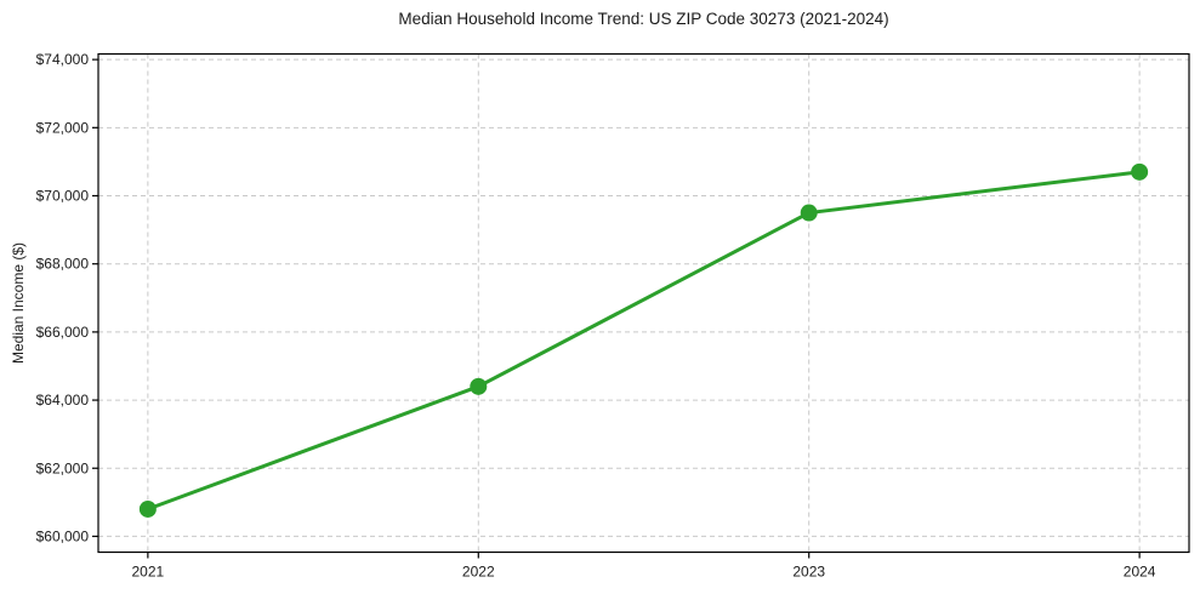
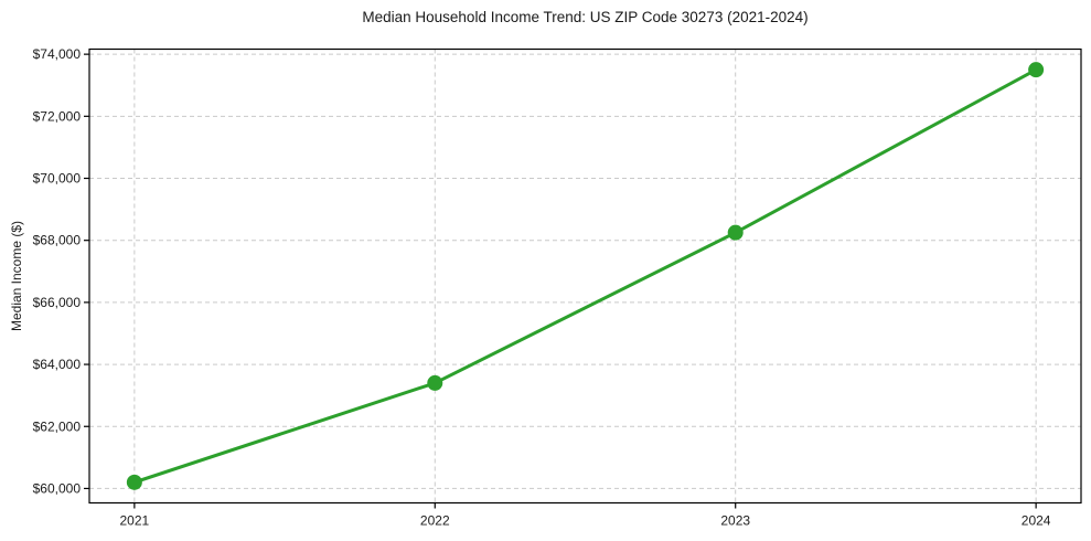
2021: $60800 -> $60200
2022: $64400 -> $63400
2023: $69500 -> $68200
2024: $70700 -> $73500
